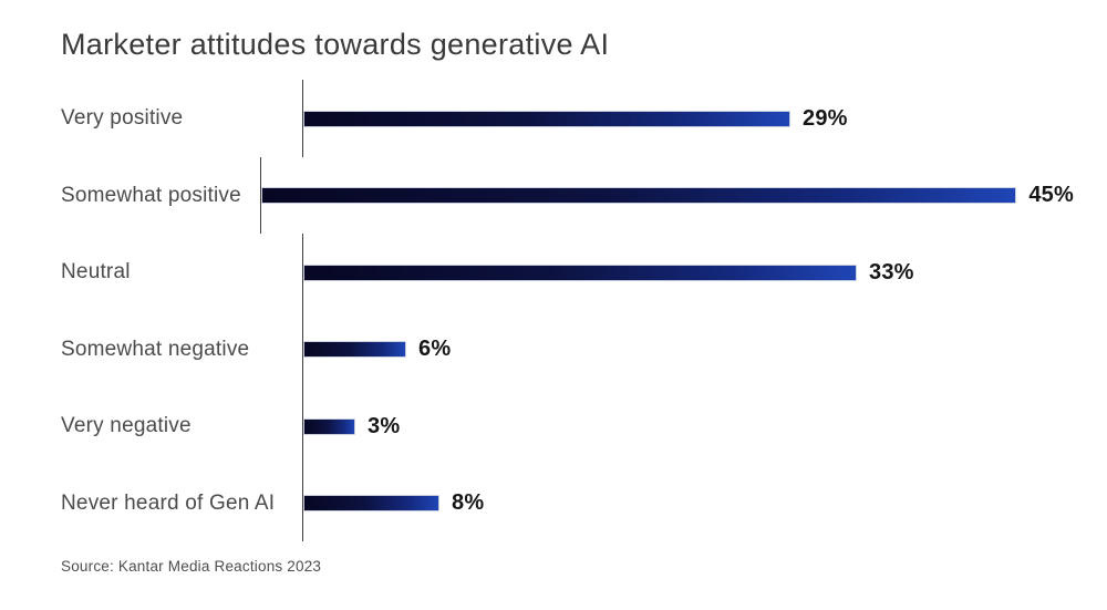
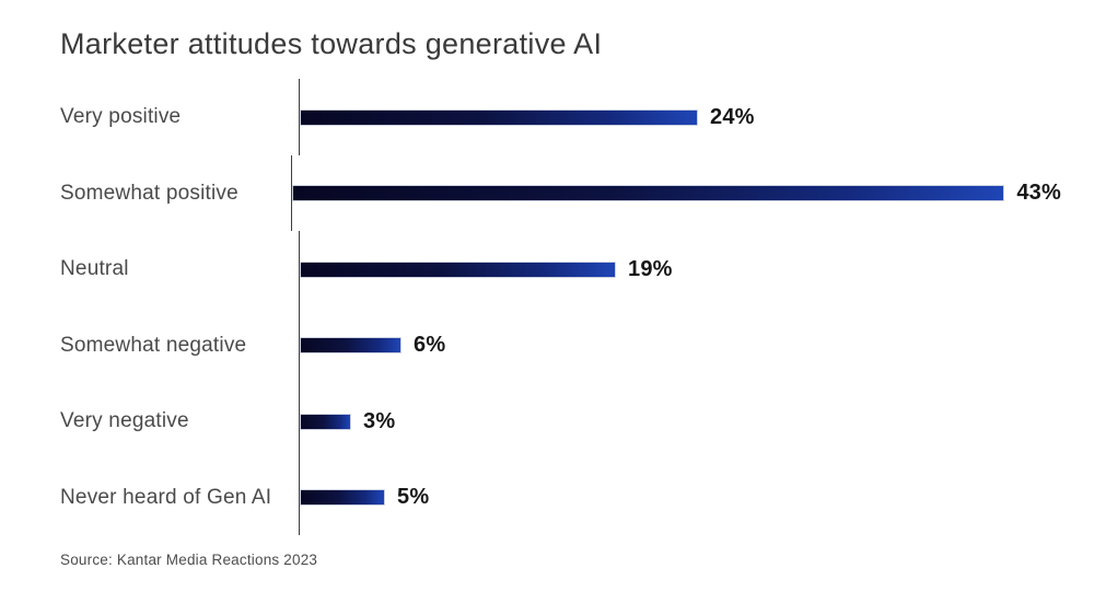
Very positive: 29% -> 24%
Somewhat positive: 45% -> 43%
Neutral: 33% -> 19%
Never heard of Gen AI: 8% -> 5%
